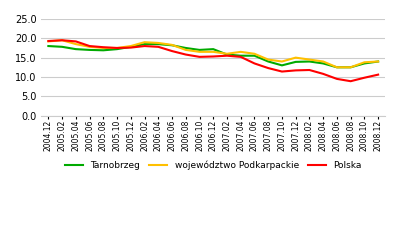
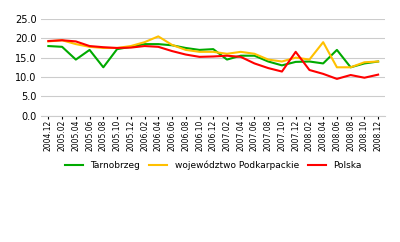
Tarnobrzeg/2005.04: 17.2 -> 14.5
Tarnobrzeg/2005.08: 16.9 -> 12.5
województwo Podkarpackie/2006.04: 18.8 -> 20.5
Tarnobrzeg/2007.02: 15.8 -> 14.5
Polska/2007.12: 11.7 -> 16.5
województwo Podkarpackie/2008.04: 14.0 -> 19.0
Tarnobrzeg/2008.06: 12.5 -> 17.0
Polska/2008.08: 8.9 -> 10.5
